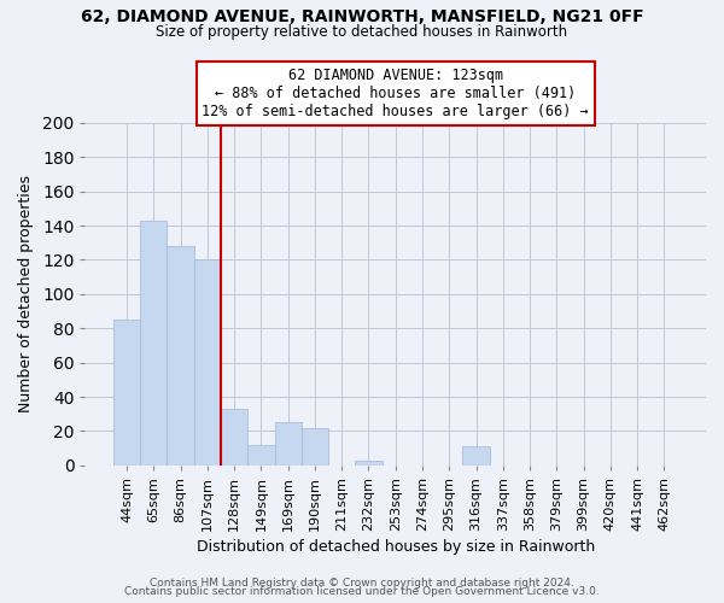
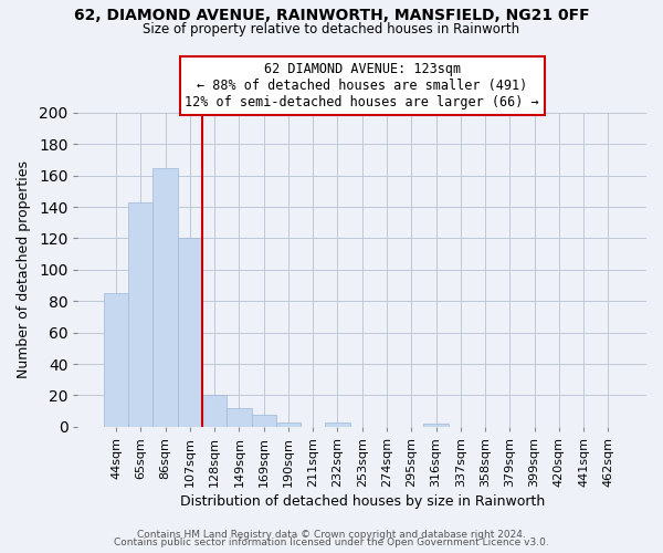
86sqm: 128 -> 165
128sqm: 33 -> 20
169sqm: 25 -> 8
190sqm: 22 -> 3
316sqm: 11 -> 2
